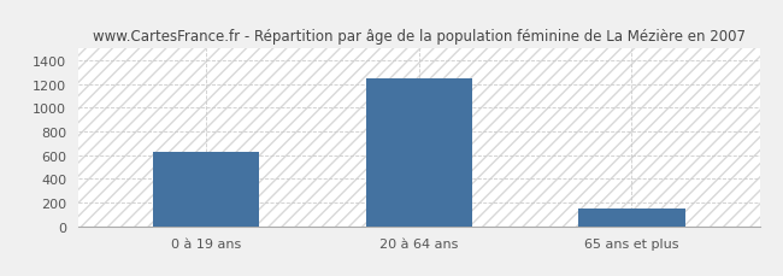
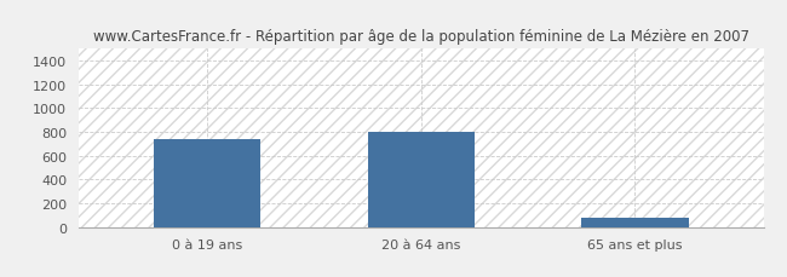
0 à 19 ans: 620 -> 740
20 à 64 ans: 1250 -> 800
65 ans et plus: 150 -> 80
